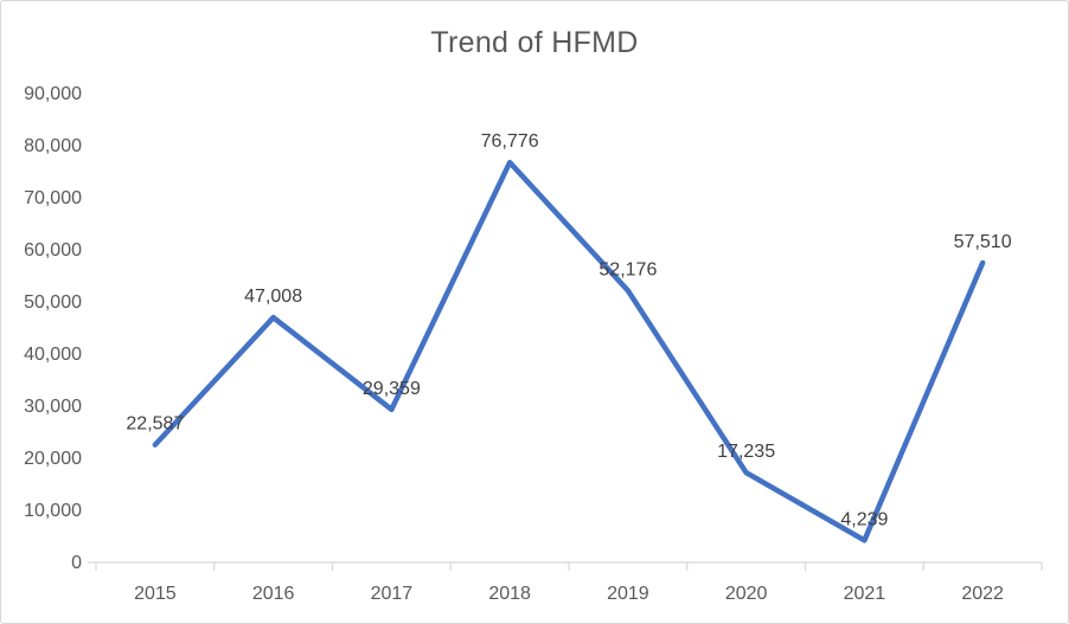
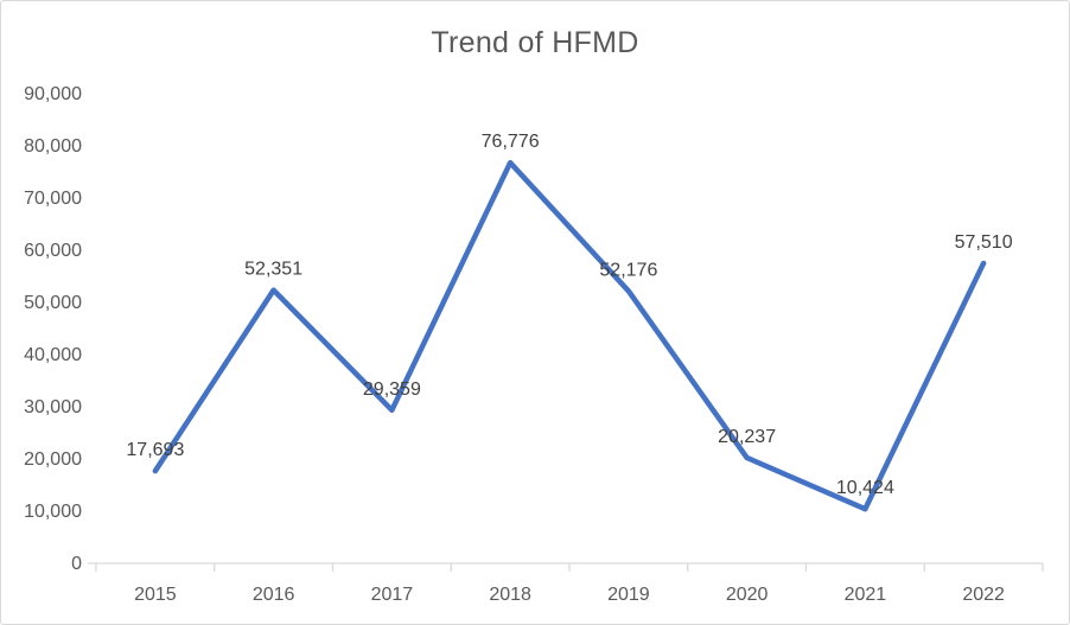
2015: 22,587 -> 17,693
2016: 47,008 -> 52,351
2020: 17,235 -> 20,237
2021: 4,239 -> 10,424
